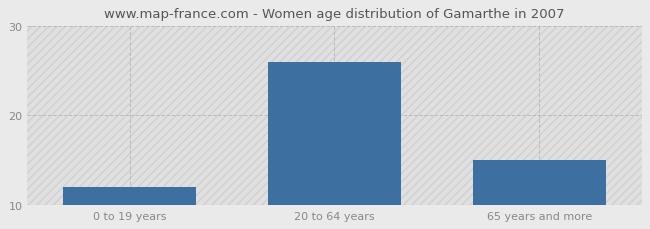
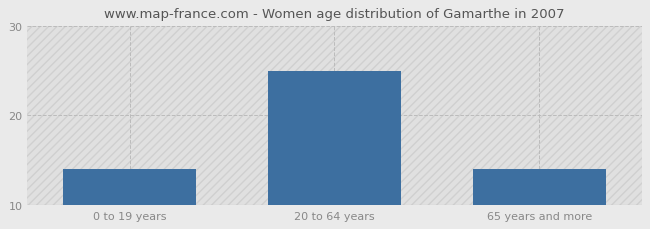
0 to 19 years: 12 -> 14
20 to 64 years: 26 -> 25
65 years and more: 15 -> 14
